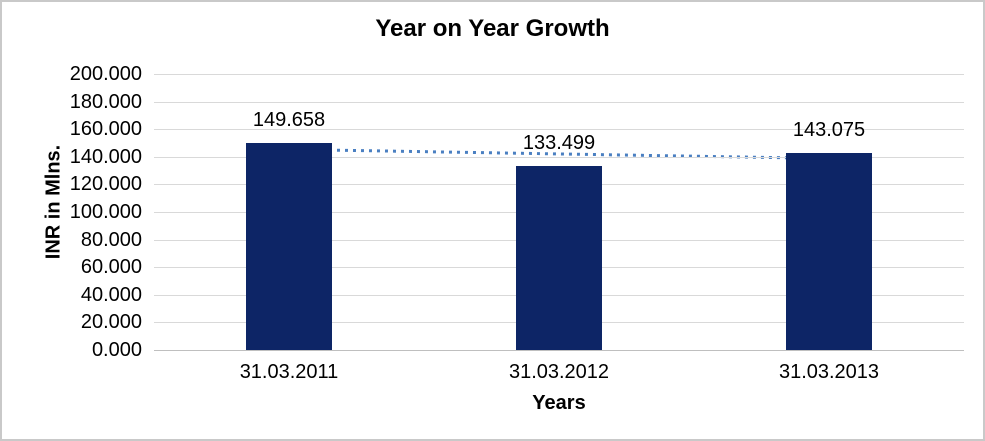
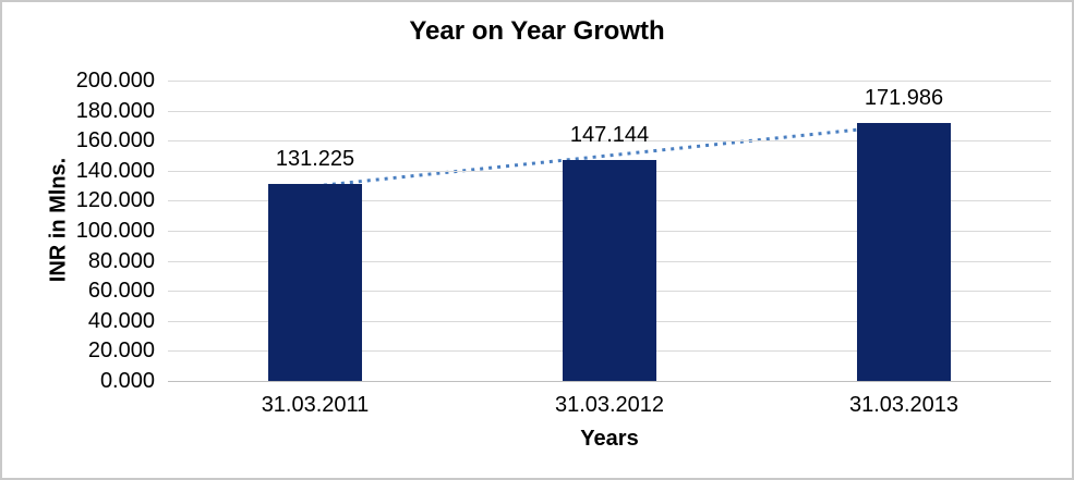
31.03.2011: 149.658 -> 131.225
31.03.2012: 133.499 -> 147.144
31.03.2013: 143.075 -> 171.986
